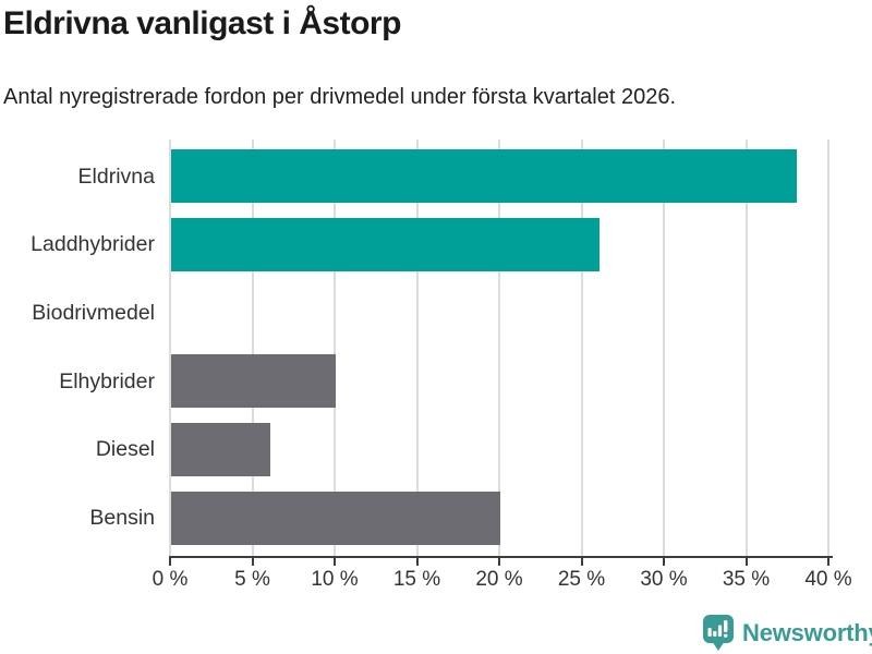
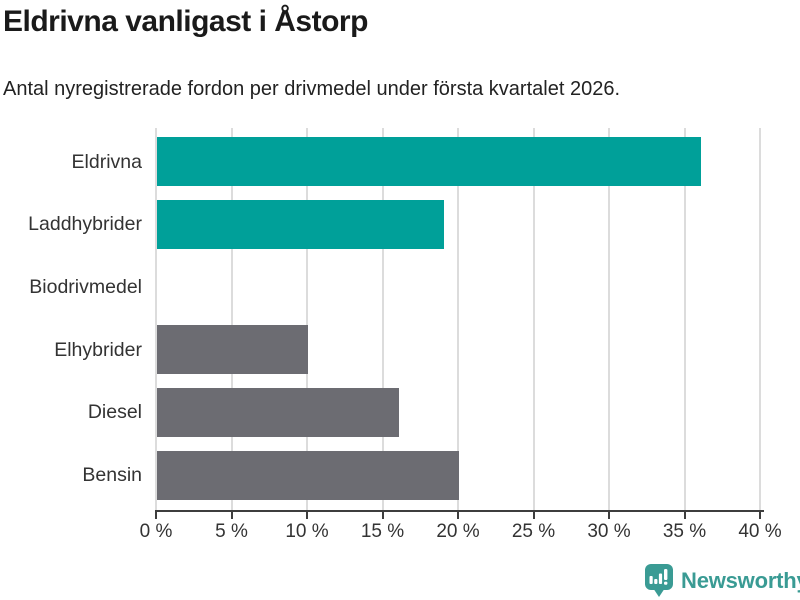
Eldrivna: 38% -> 36%
Laddhybrider: 26% -> 19%
Diesel: 6% -> 16%
